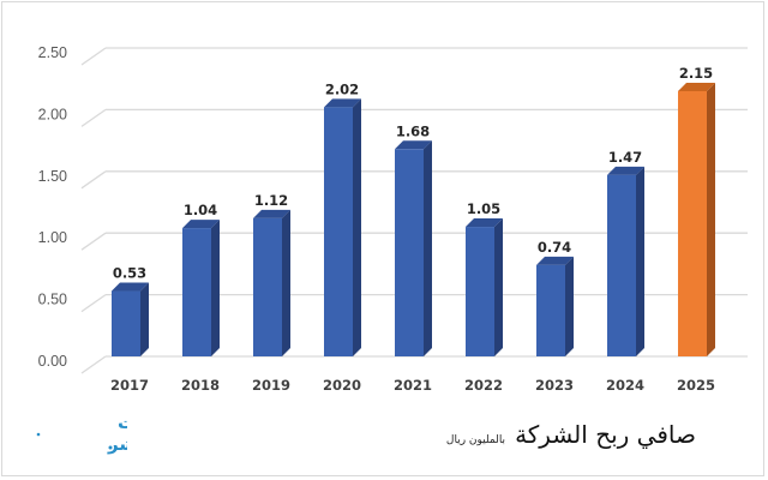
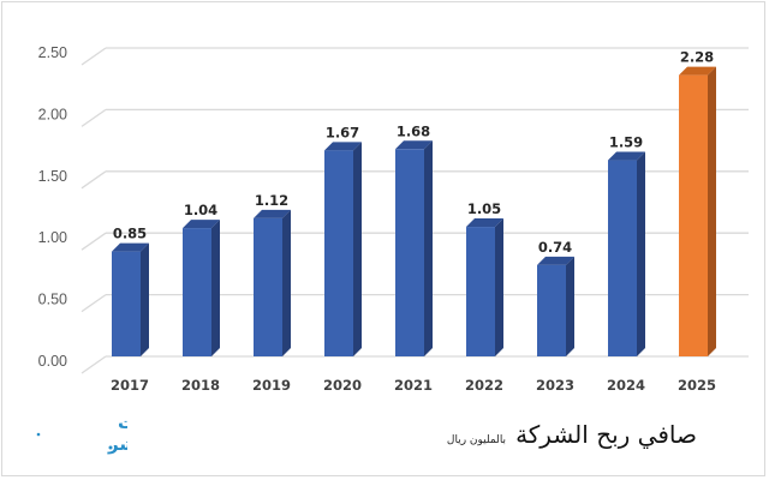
2017: 0.53 -> 0.85
2020: 2.02 -> 1.67
2024: 1.47 -> 1.59
2025: 2.15 -> 2.28
